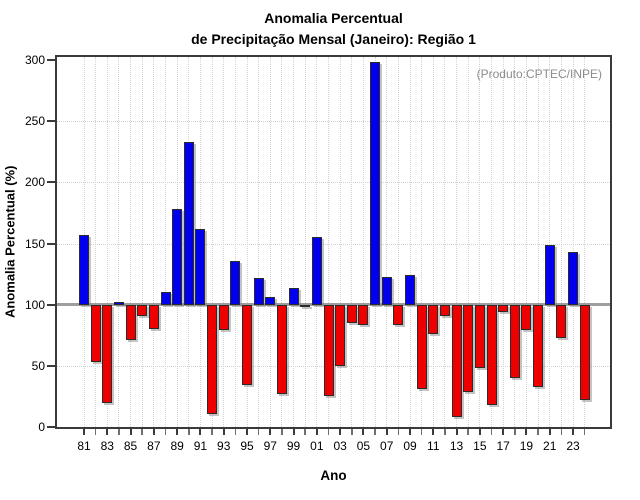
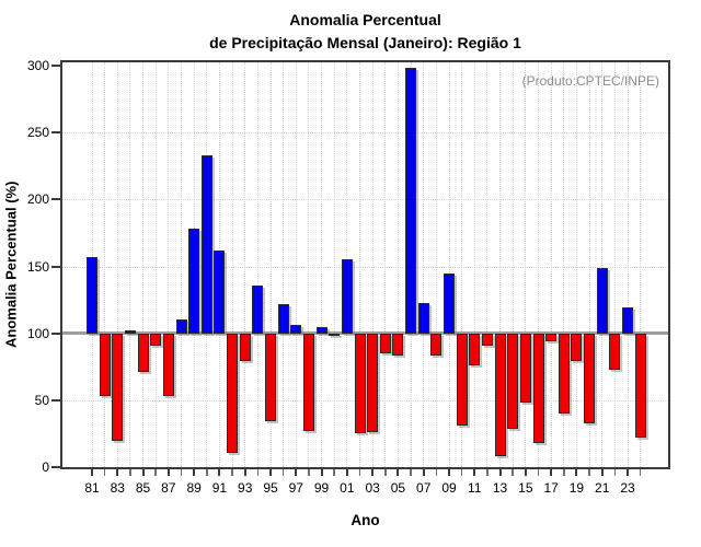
87: 80 -> 53
99: 114 -> 105
03: 50 -> 26
09: 124 -> 145
23: 143 -> 119
